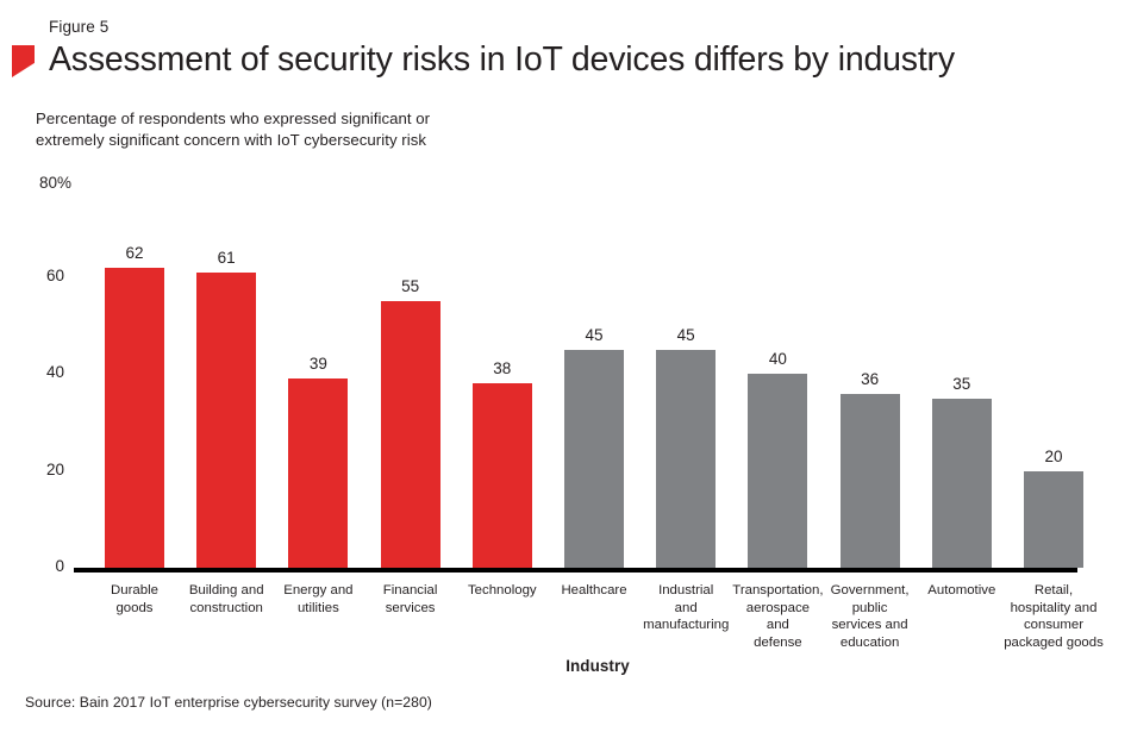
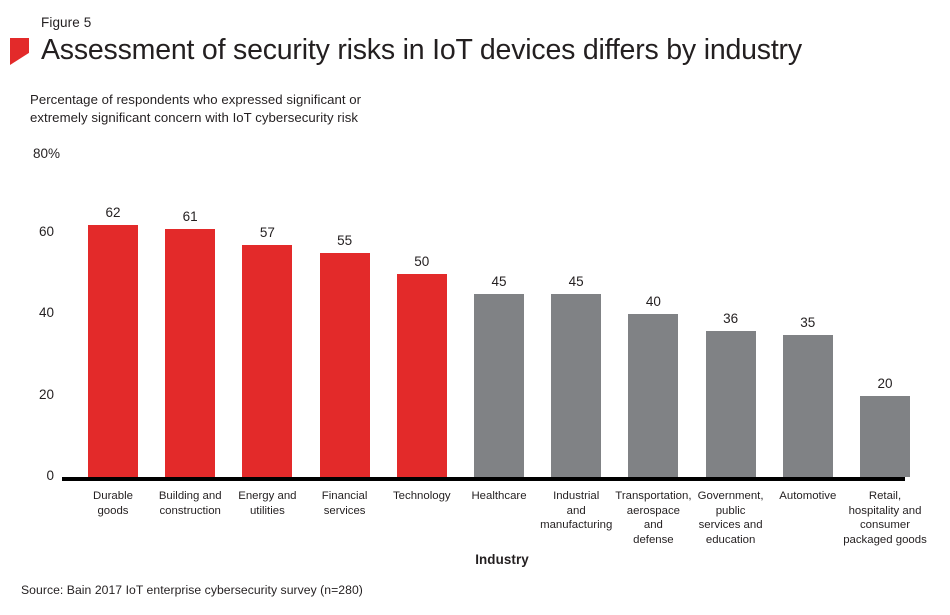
Energy and utilities: 39 -> 57
Technology: 38 -> 50
